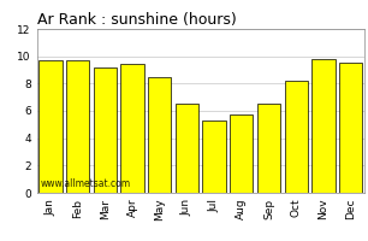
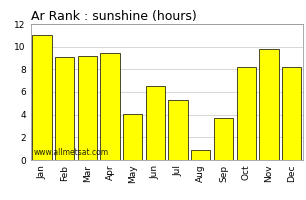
Jan: 9.7 -> 11.0
Feb: 9.7 -> 9.1
May: 8.5 -> 4.1
Aug: 5.7 -> 0.9
Sep: 6.5 -> 3.7
Dec: 9.5 -> 8.2
